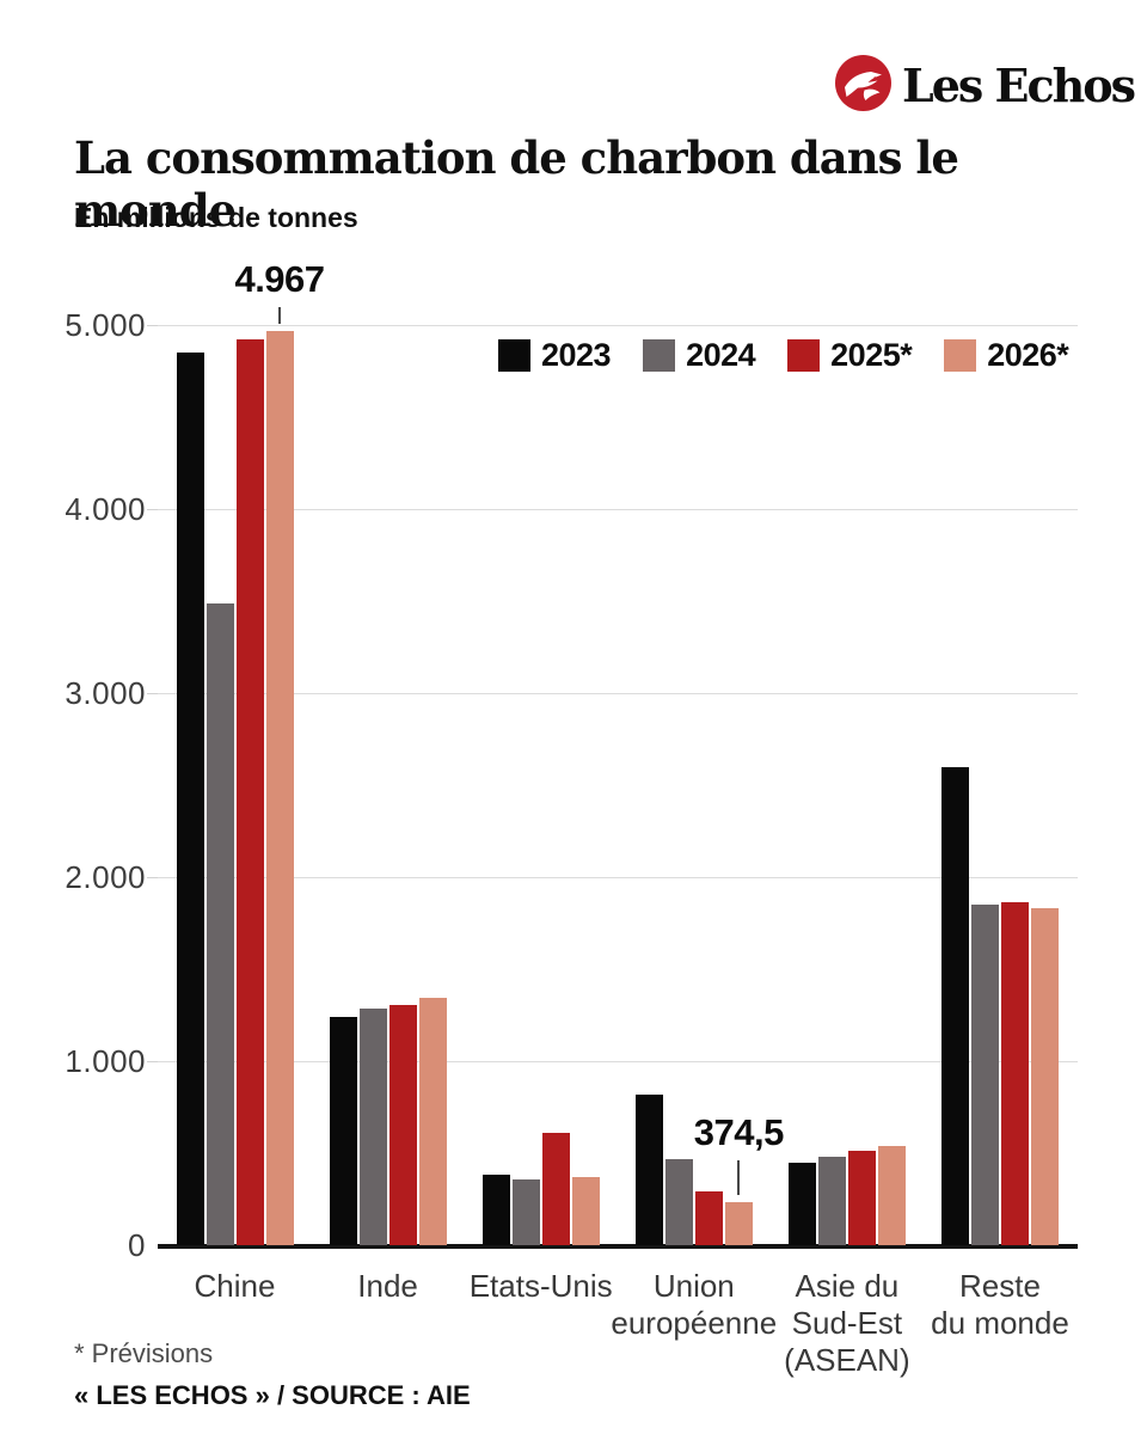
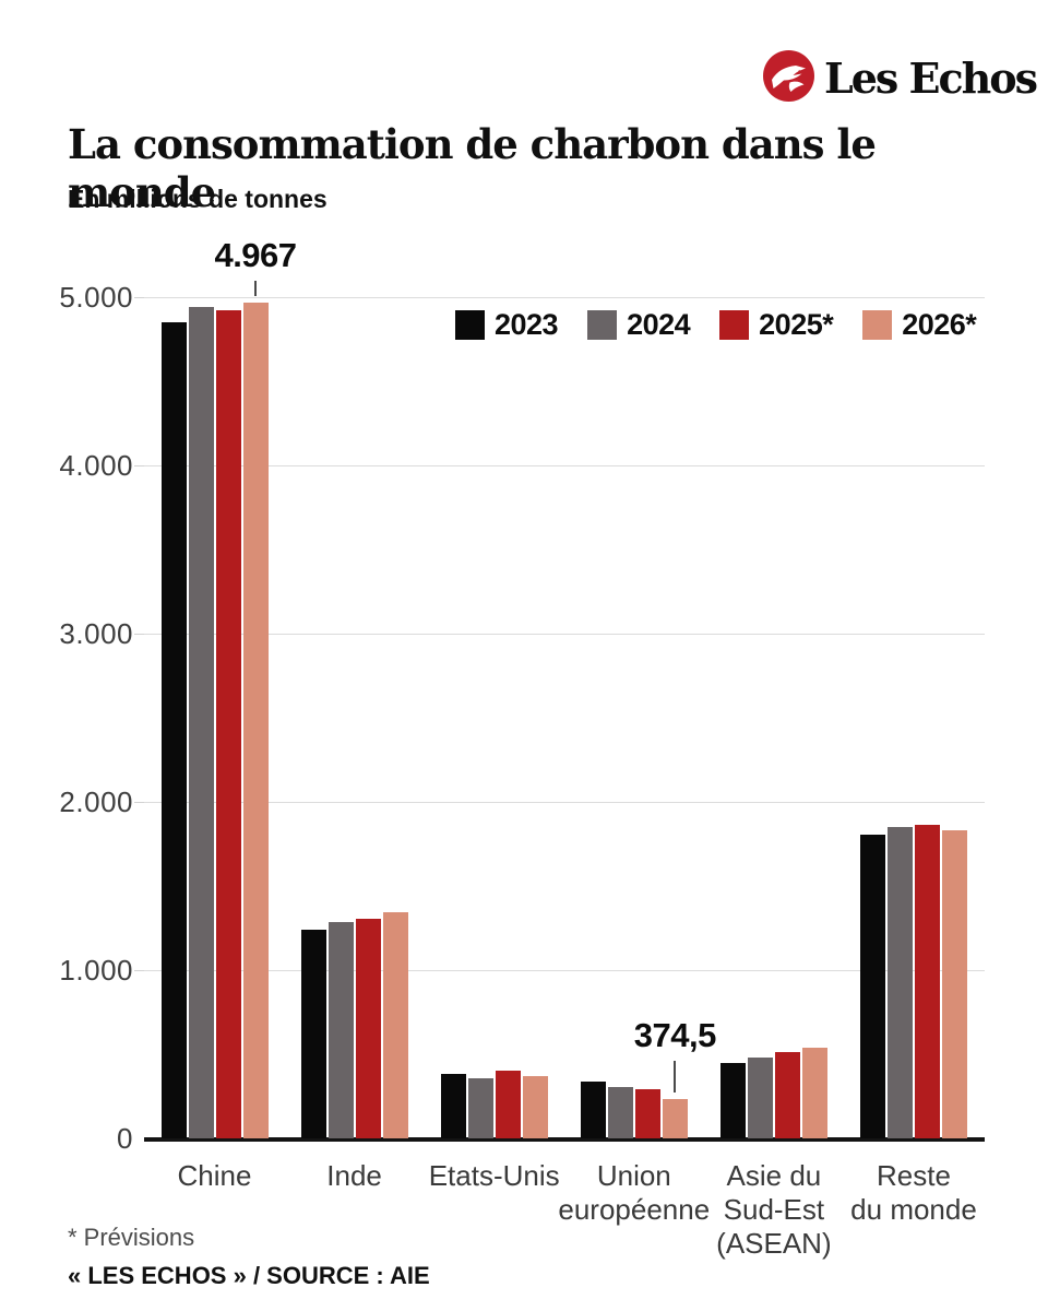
2024/Chine: 3490 -> 4940
2025*/Etats-Unis: 610 -> 400
2023/Union européenne: 820 -> 340
2024/Union européenne: 470 -> 300
2023/Reste du monde: 2600 -> 1800
